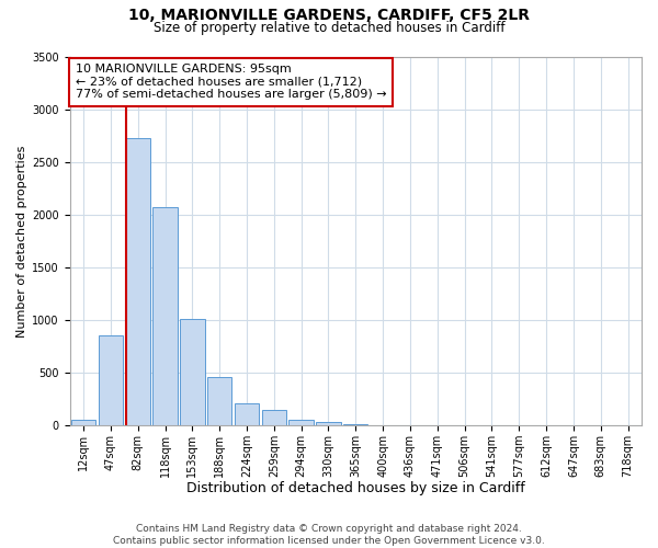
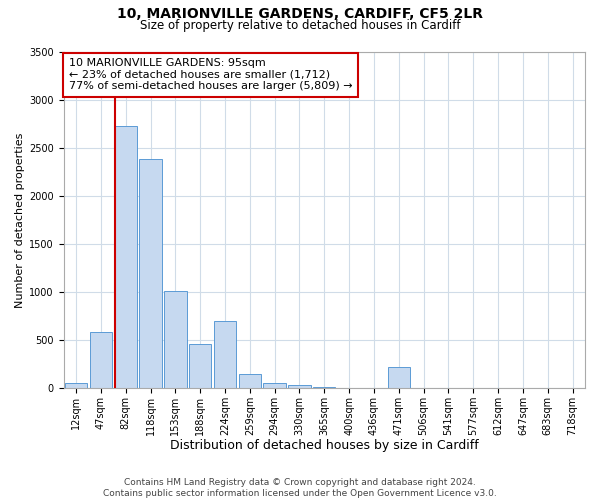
47sqm: 850 -> 580
118sqm: 2080 -> 2380
224sqm: 200 -> 700
471sqm: 0 -> 220
